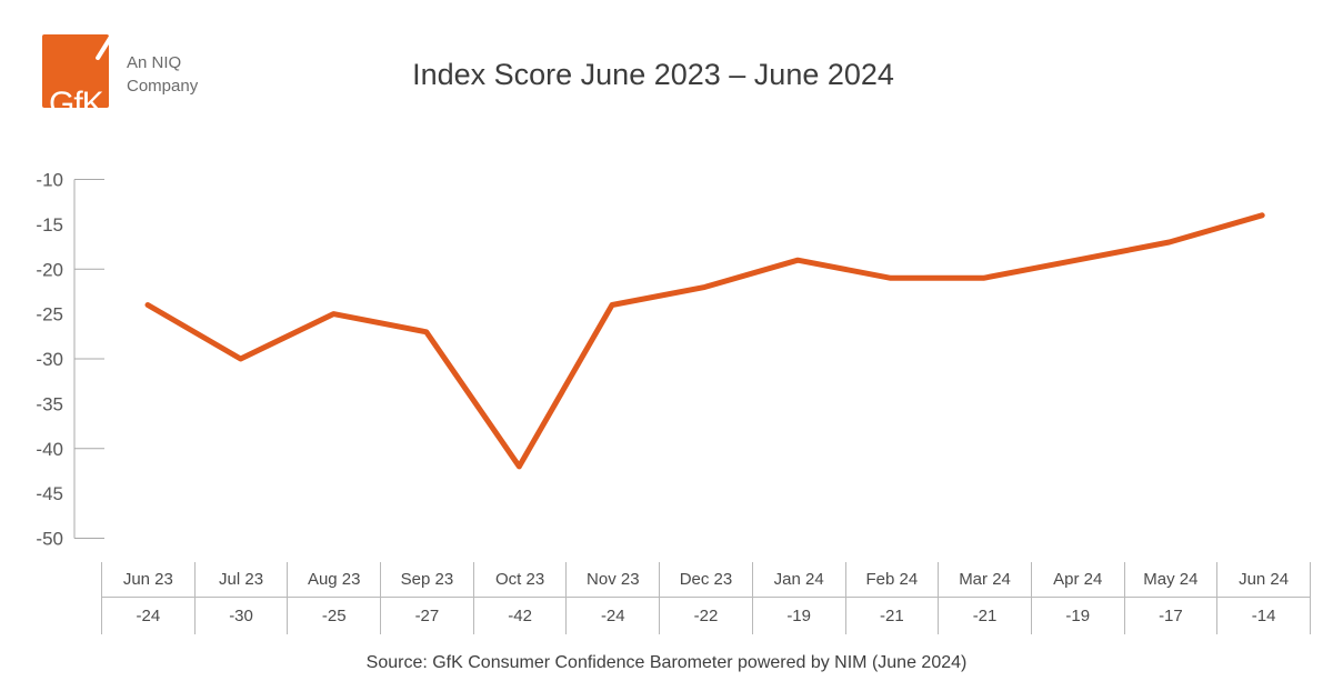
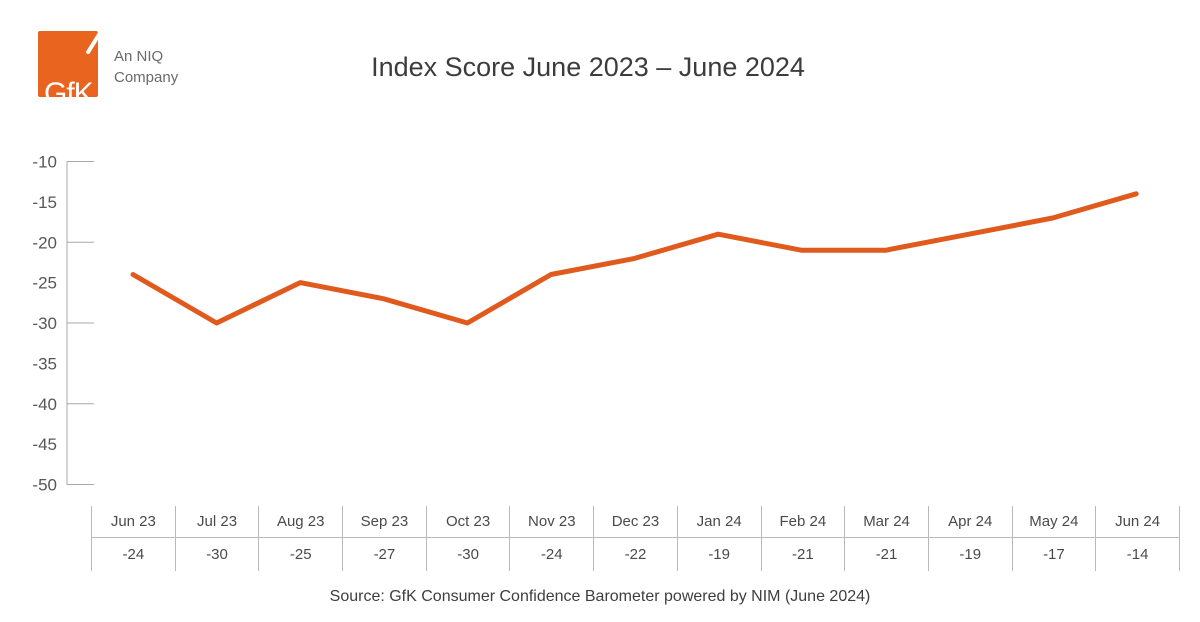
Oct 23: -42 -> -30
